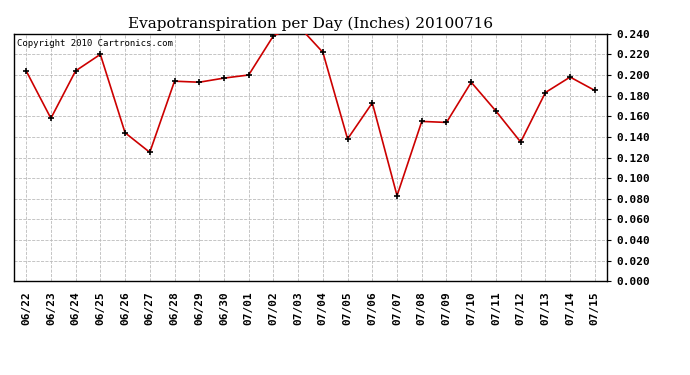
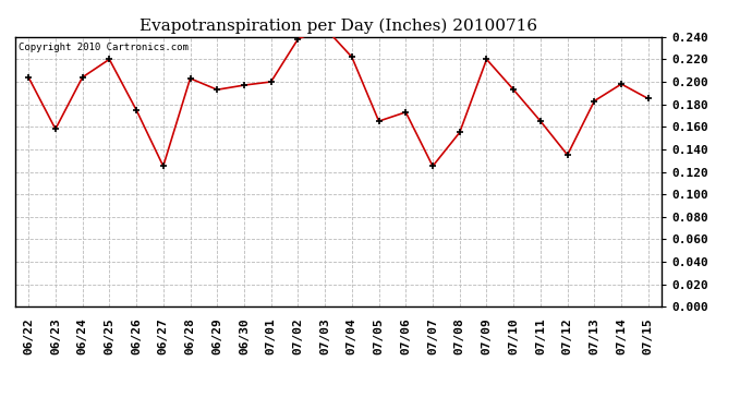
06/26: 0.144 -> 0.175
06/28: 0.194 -> 0.203
07/05: 0.138 -> 0.165
07/07: 0.083 -> 0.125
07/09: 0.154 -> 0.220
